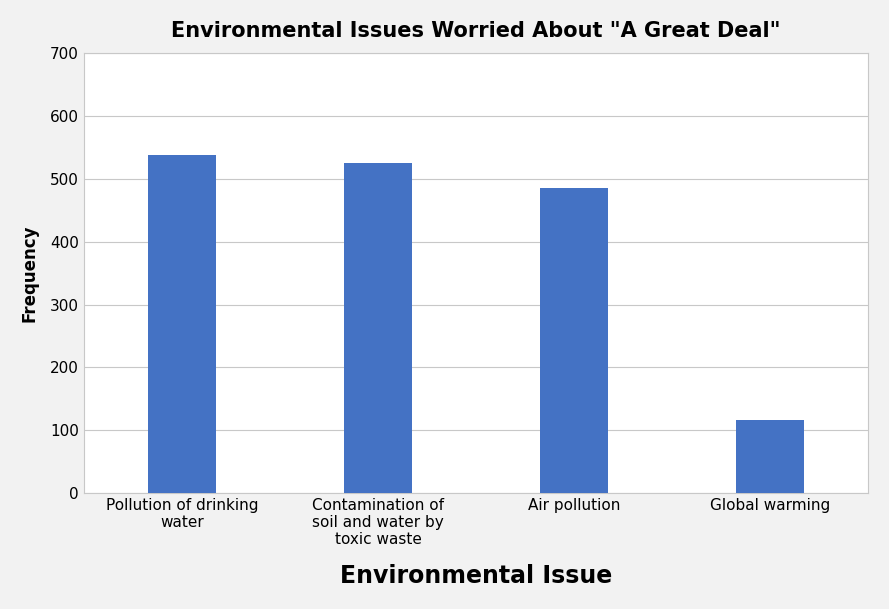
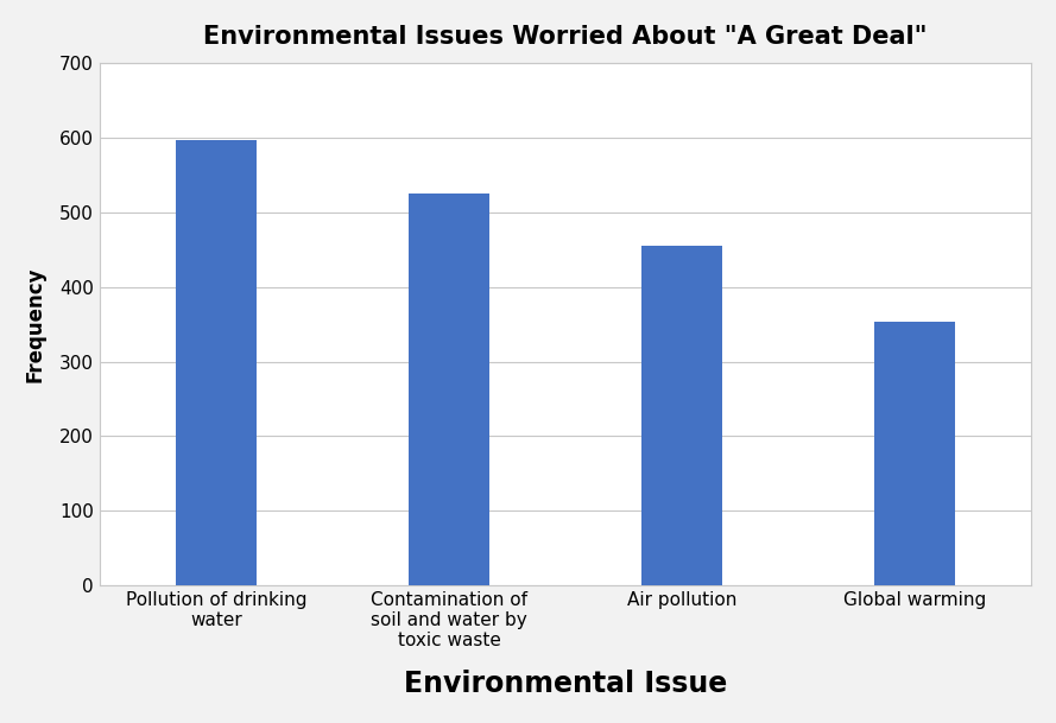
Pollution of drinking water: 538 -> 597
Air pollution: 486 -> 455
Global warming: 116 -> 354
